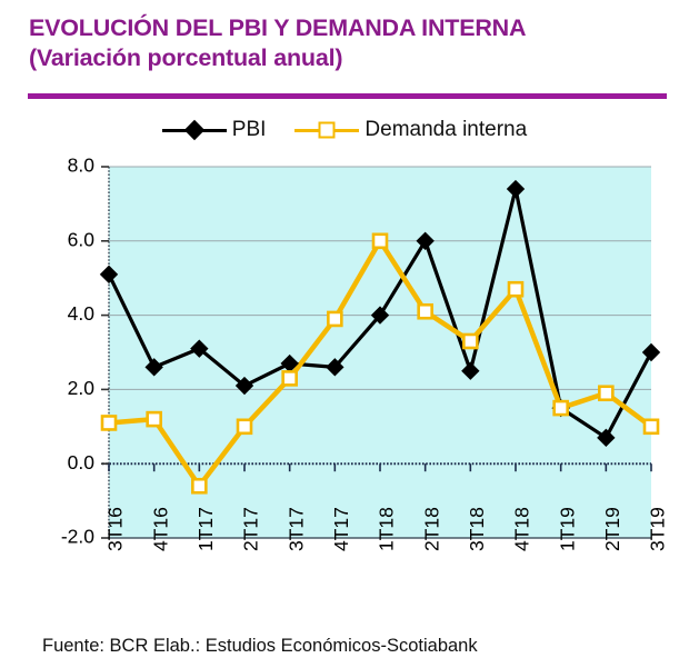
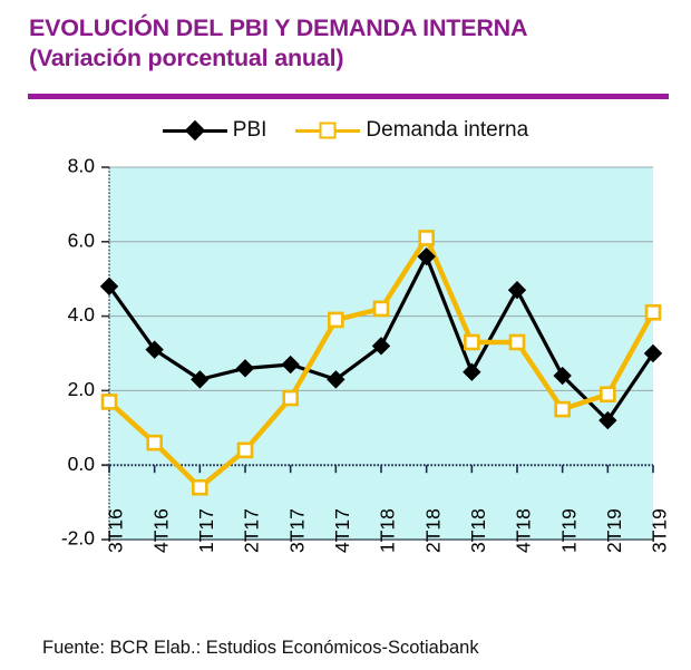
PBI/3T16: 5.1 -> 4.8
Demanda interna/3T16: 1.1 -> 1.7
PBI/4T16: 2.6 -> 3.1
Demanda interna/4T16: 1.2 -> 0.6
PBI/1T17: 3.1 -> 2.3
PBI/2T17: 2.1 -> 2.6
Demanda interna/2T17: 1.0 -> 0.4
Demanda interna/3T17: 2.3 -> 1.8
PBI/4T17: 2.6 -> 2.3
PBI/1T18: 4.0 -> 3.2
Demanda interna/1T18: 6.0 -> 4.2
PBI/2T18: 6.0 -> 5.6
Demanda interna/2T18: 4.1 -> 6.1
PBI/4T18: 7.4 -> 4.7
Demanda interna/4T18: 4.7 -> 3.3
PBI/1T19: 1.5 -> 2.4
PBI/2T19: 0.7 -> 1.2
Demanda interna/3T19: 1.0 -> 4.1
